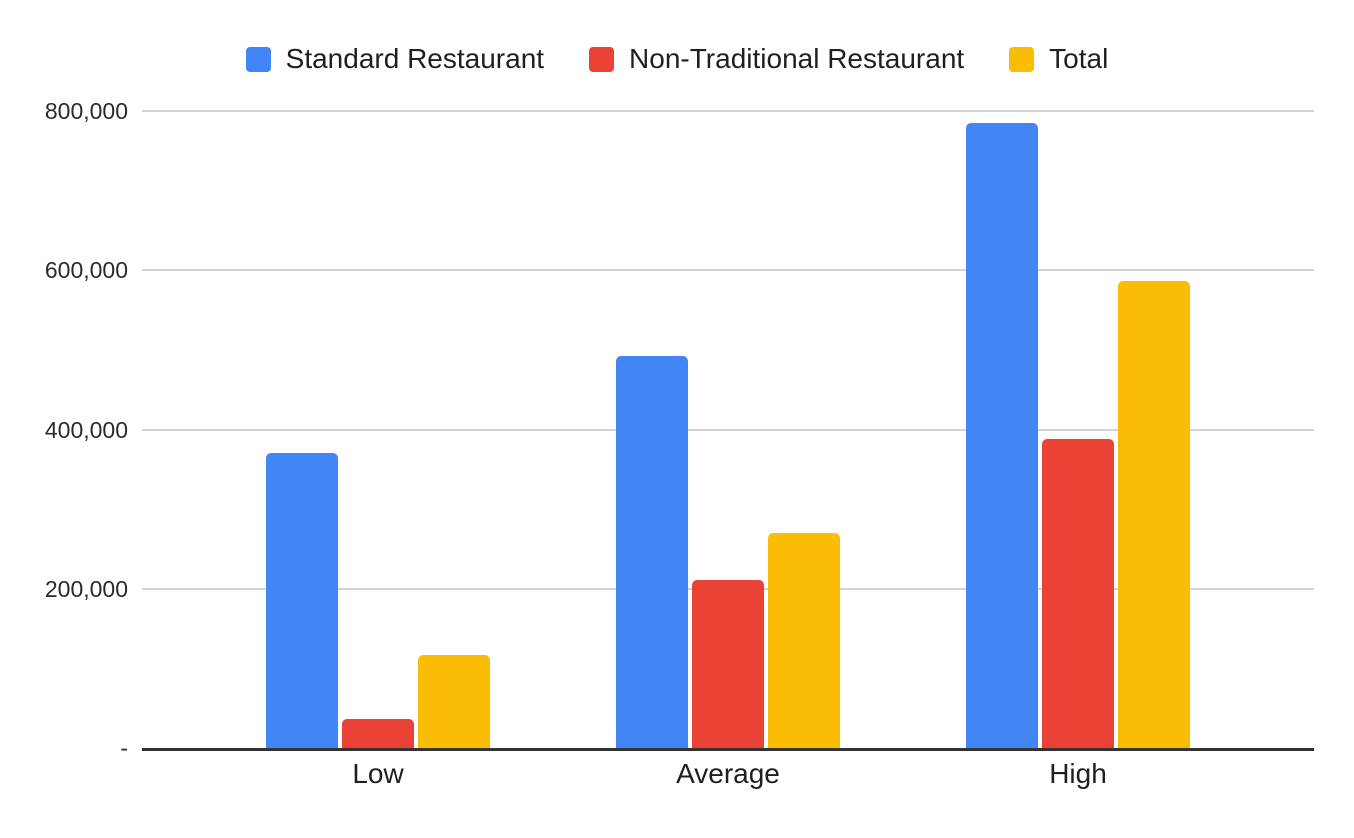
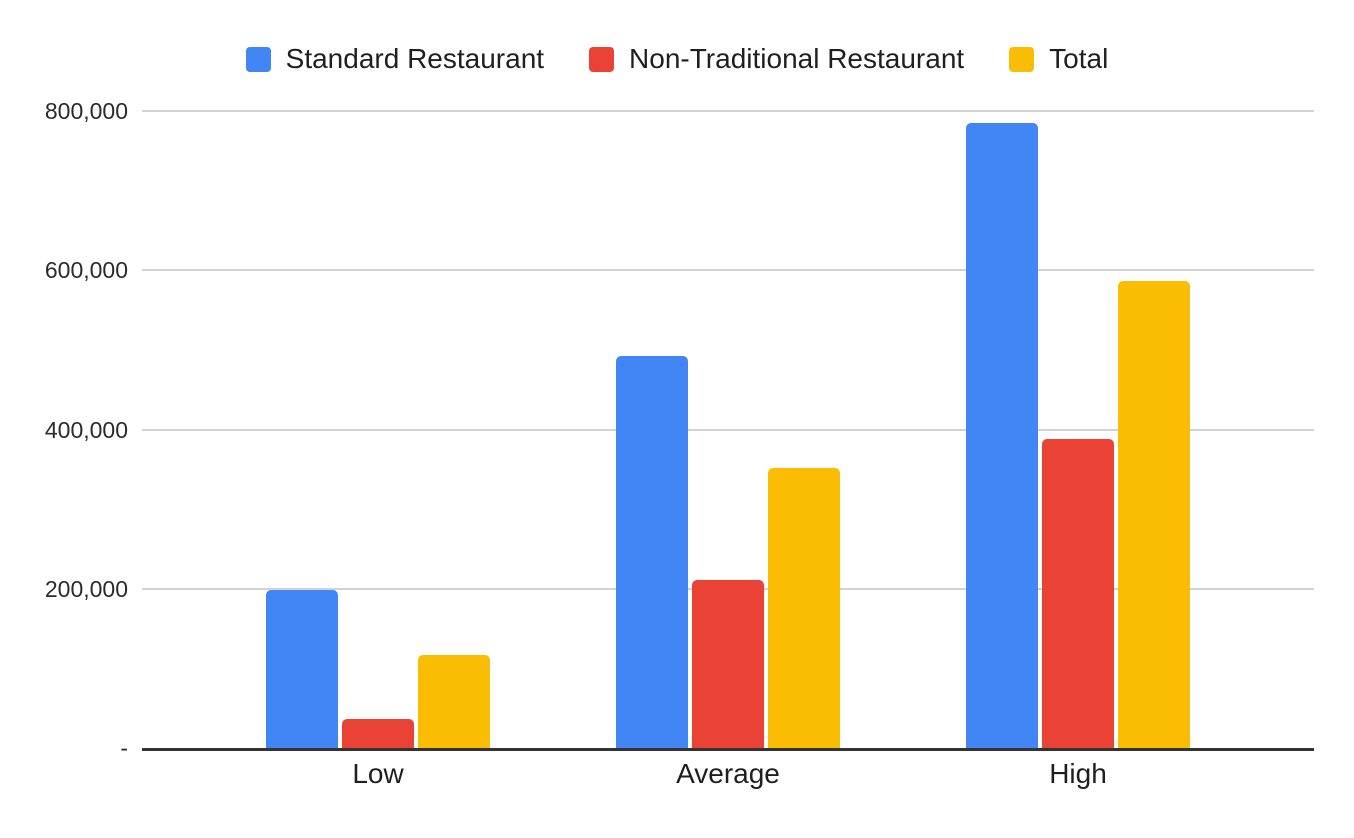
Standard Restaurant/Low: 370000 -> 200000
Total/Average: 270000 -> 350000
